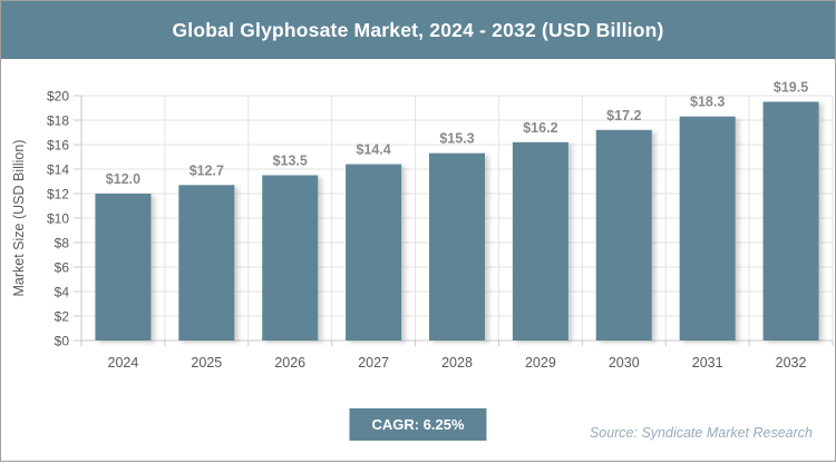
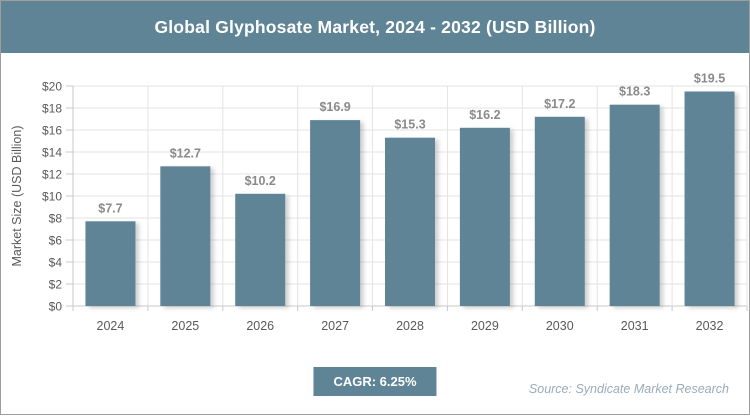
2024: $12.0 -> $7.7
2026: $13.5 -> $10.2
2027: $14.4 -> $16.9
